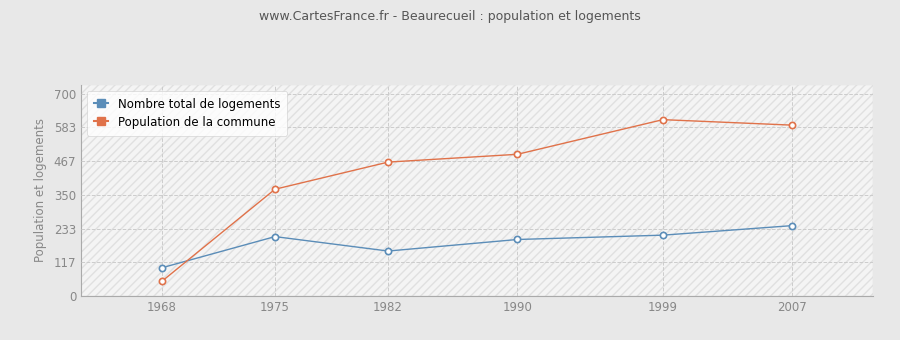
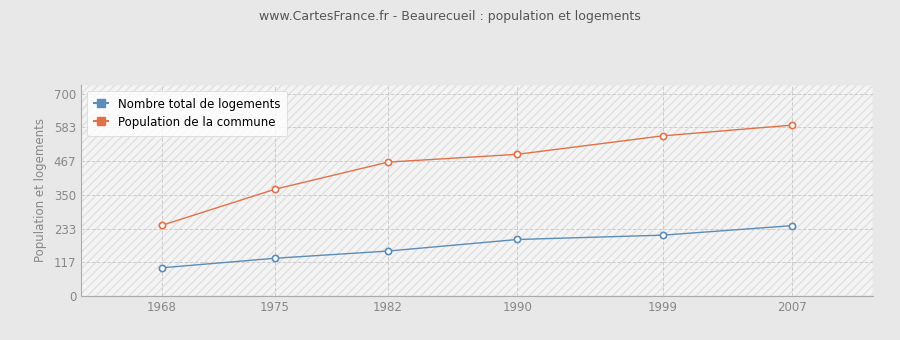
Population de la commune/1968: 50 -> 244
Nombre total de logements/1975: 205 -> 130
Population de la commune/1999: 610 -> 554
